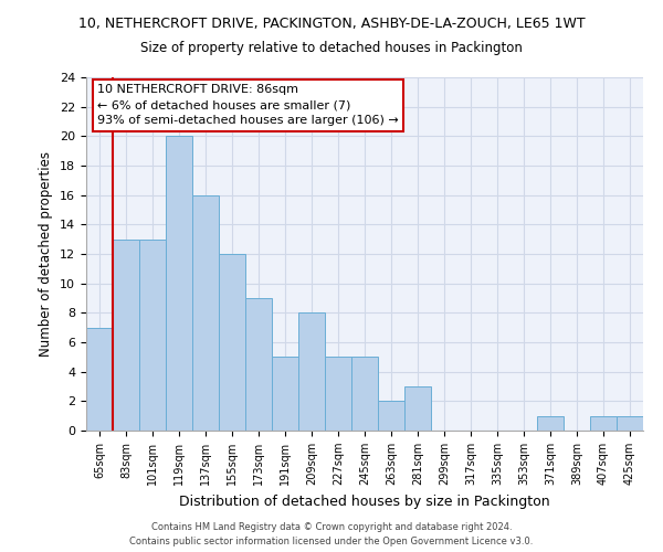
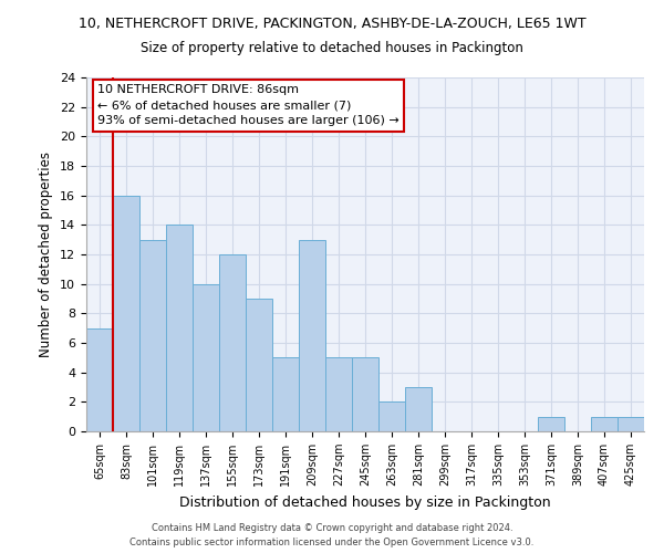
83sqm: 13 -> 16
119sqm: 20 -> 14
137sqm: 16 -> 10
209sqm: 8 -> 13
